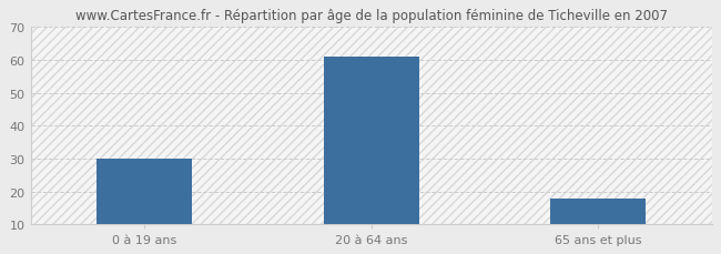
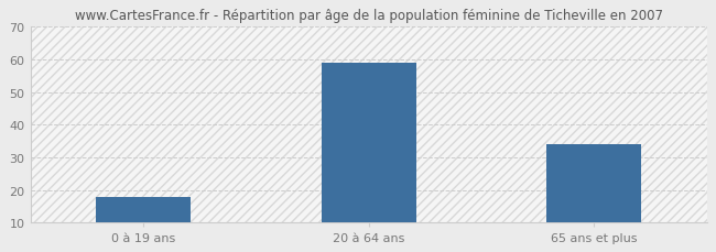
0 à 19 ans: 30 -> 18
20 à 64 ans: 61 -> 59
65 ans et plus: 18 -> 34
